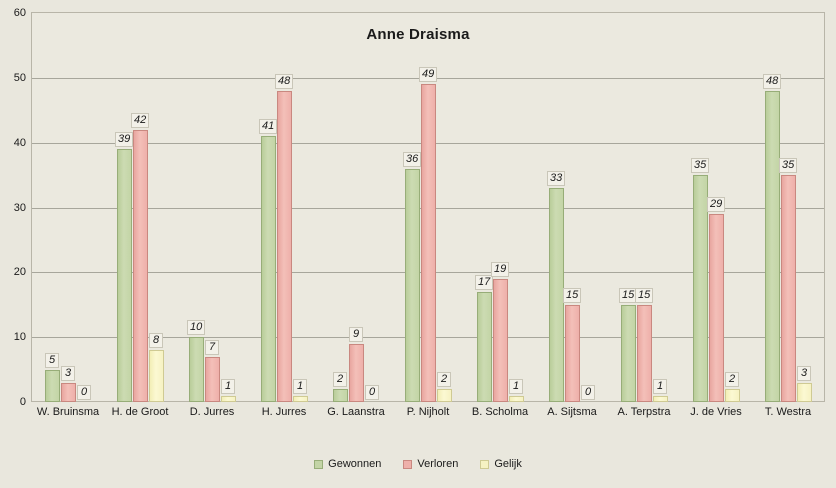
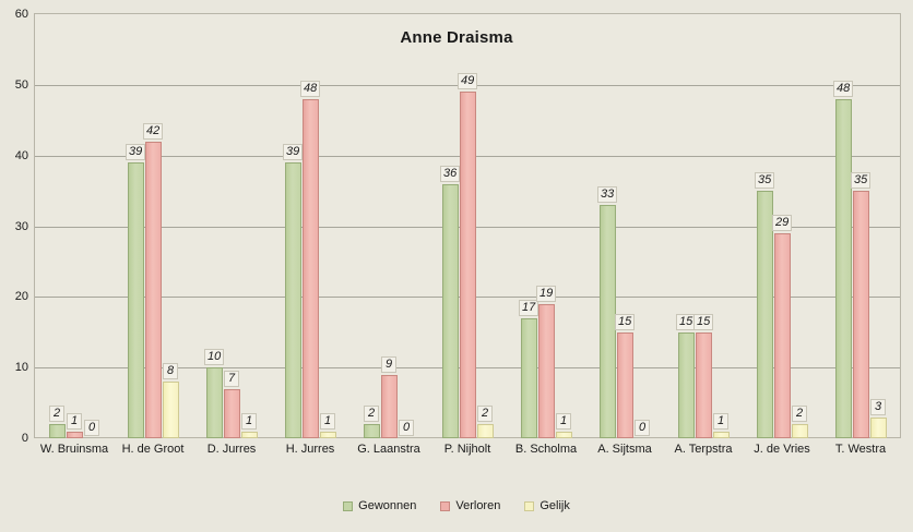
Gewonnen/W. Bruinsma: 5 -> 2
Verloren/W. Bruinsma: 3 -> 1
Gewonnen/H. Jurres: 41 -> 39
